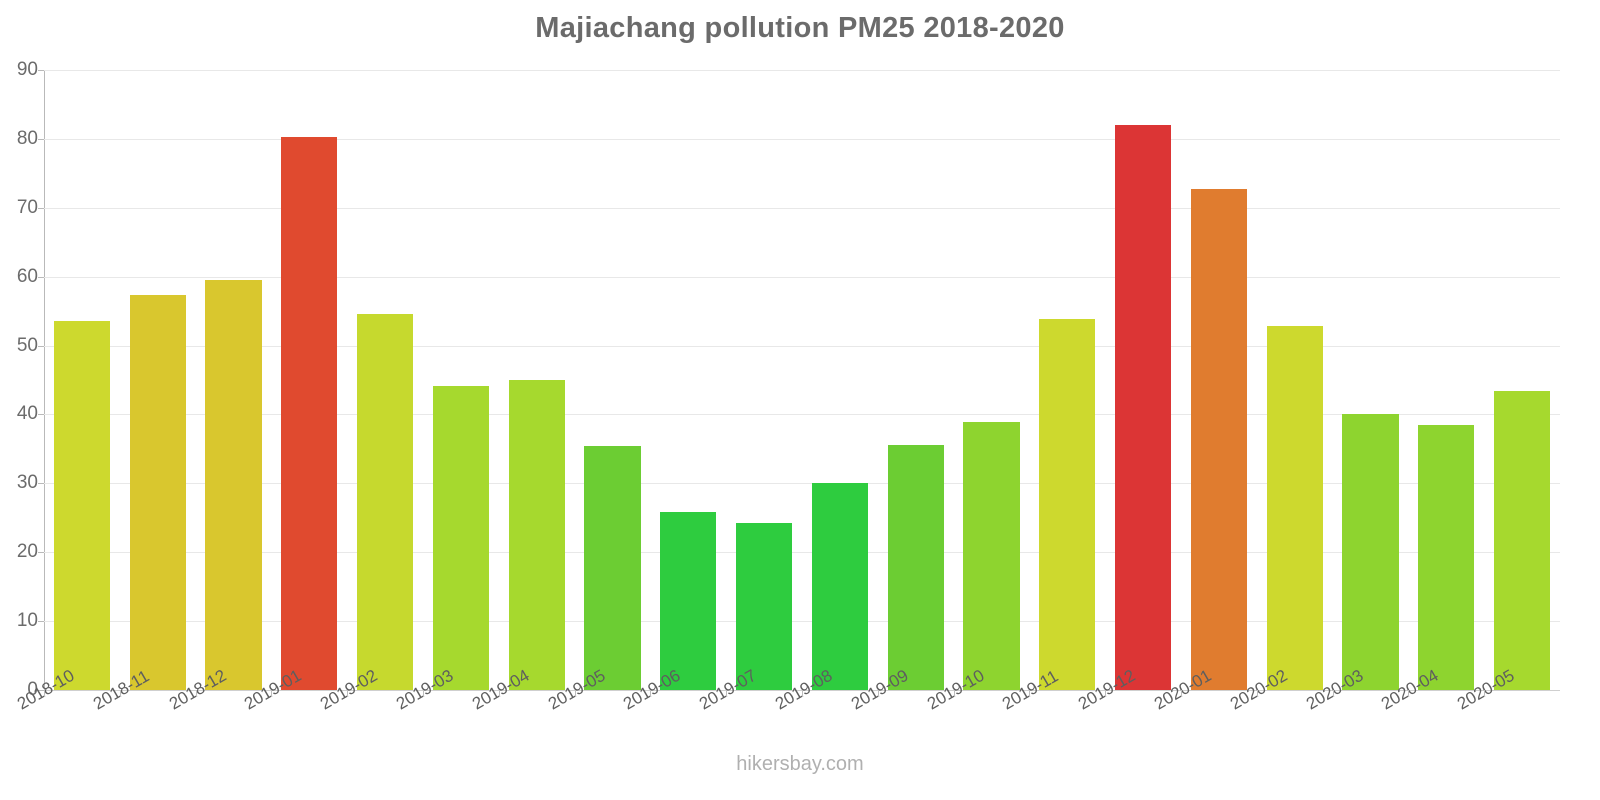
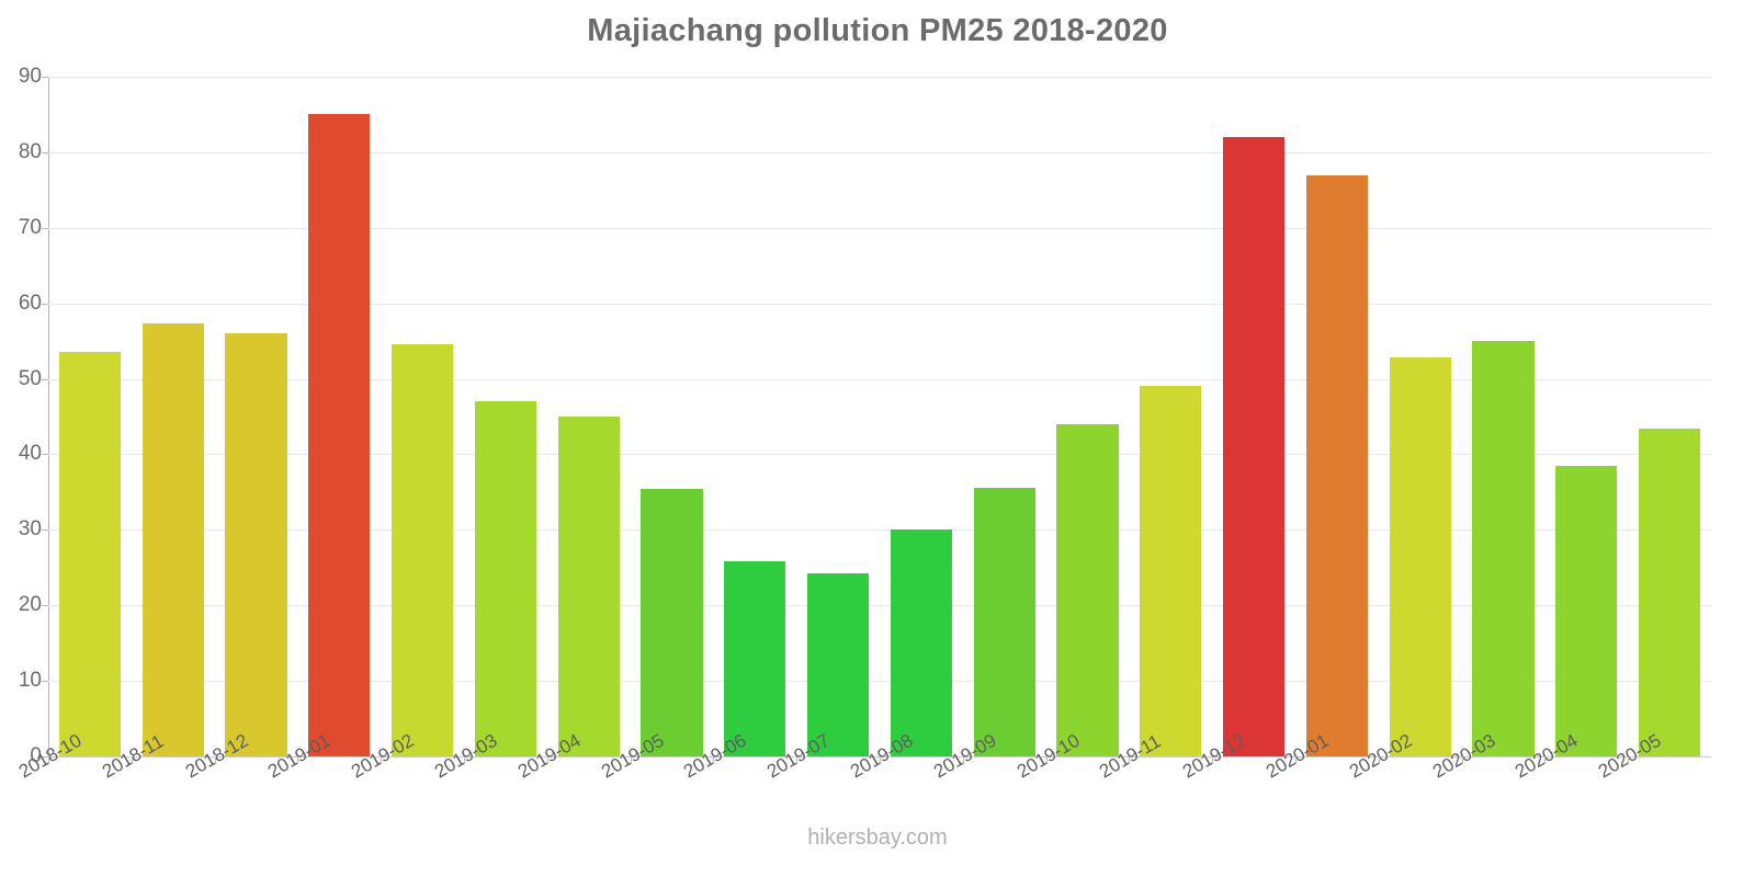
2018-12: 60 -> 56
2019-01: 80 -> 85
2019-03: 44 -> 47
2019-10: 39 -> 44
2019-11: 54 -> 49
2020-01: 73 -> 77
2020-03: 40 -> 55
